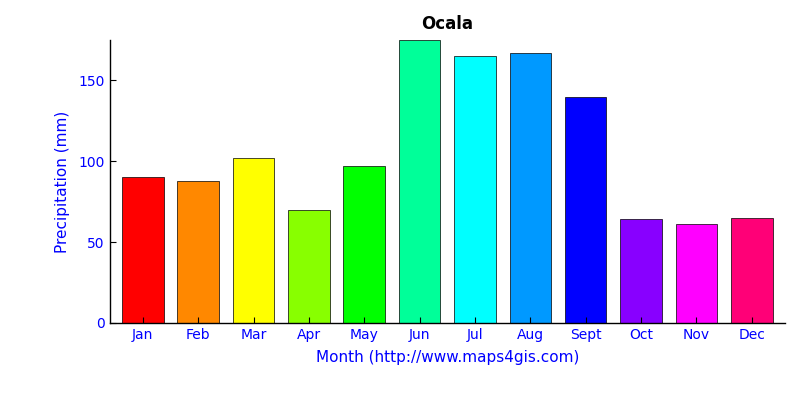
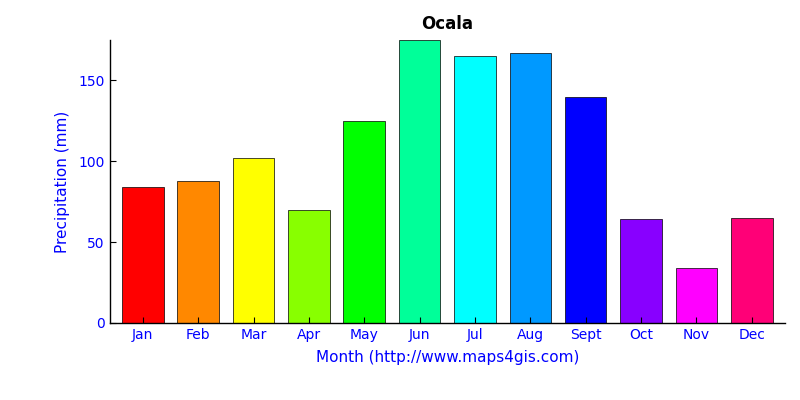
Jan: 90 -> 84
May: 97 -> 125
Nov: 61 -> 34
